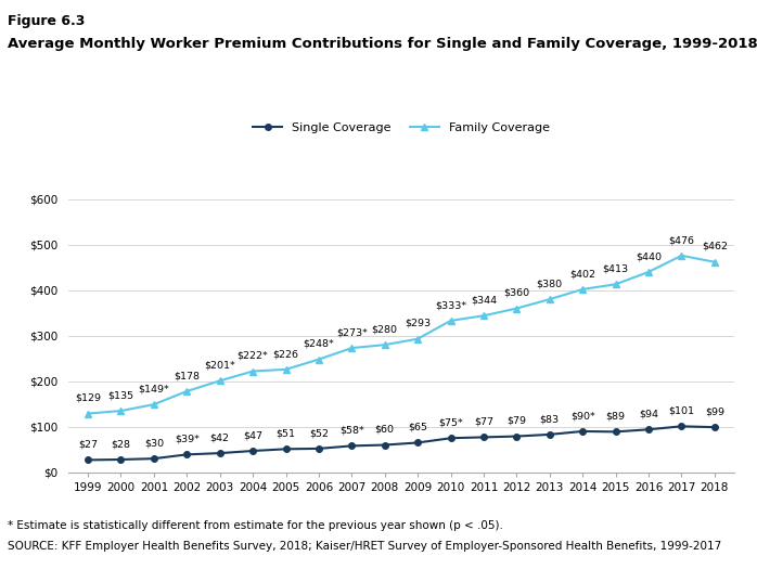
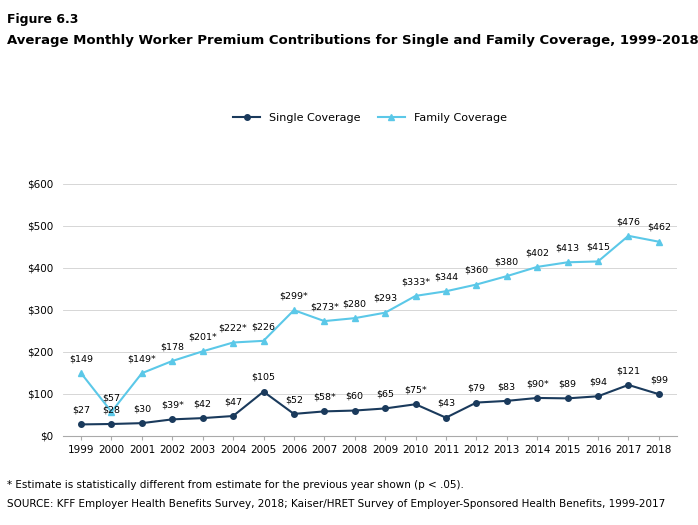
Family Coverage/1999: $129 -> $149
Family Coverage/2000: $135 -> $57
Single Coverage/2005: $51 -> $105
Family Coverage/2006: $248* -> $299*
Single Coverage/2011: $77 -> $43
Family Coverage/2016: $440 -> $415
Single Coverage/2017: $101 -> $121
